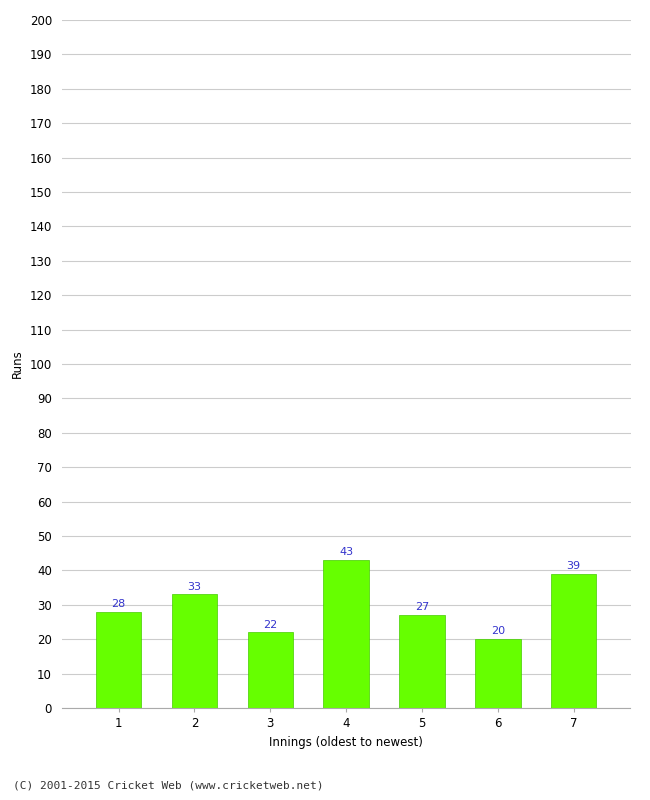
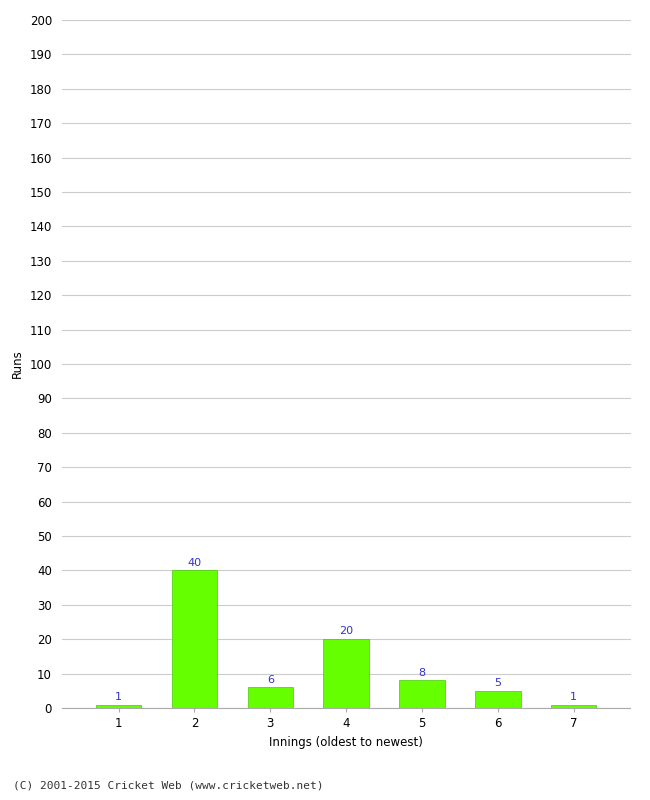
1: 28 -> 1
2: 33 -> 40
3: 22 -> 6
4: 43 -> 20
5: 27 -> 8
6: 20 -> 5
7: 39 -> 1
